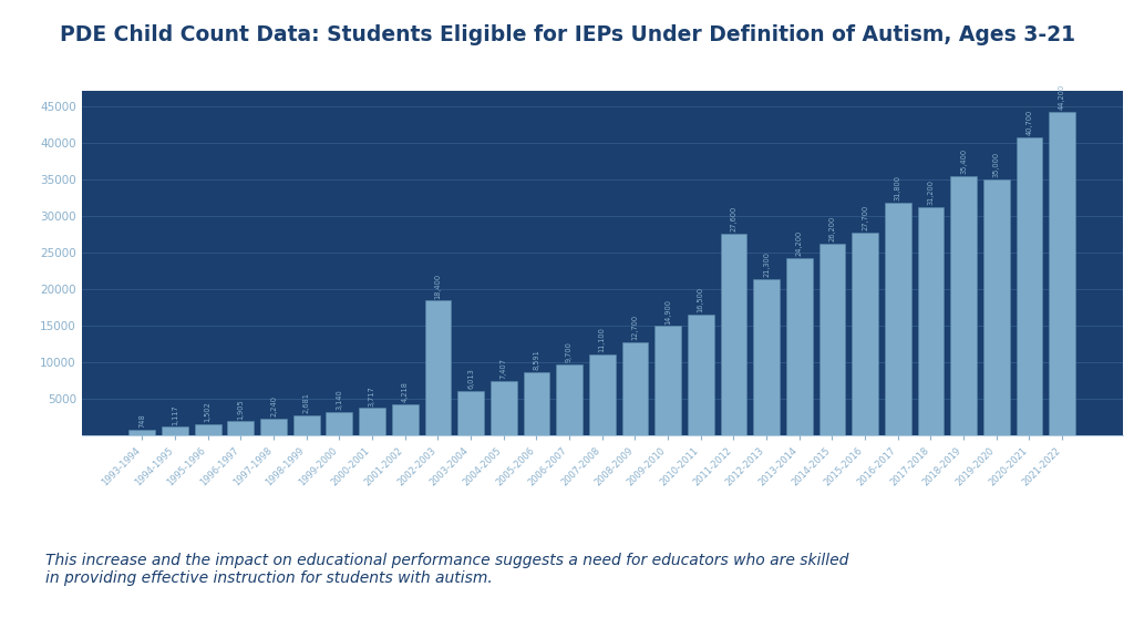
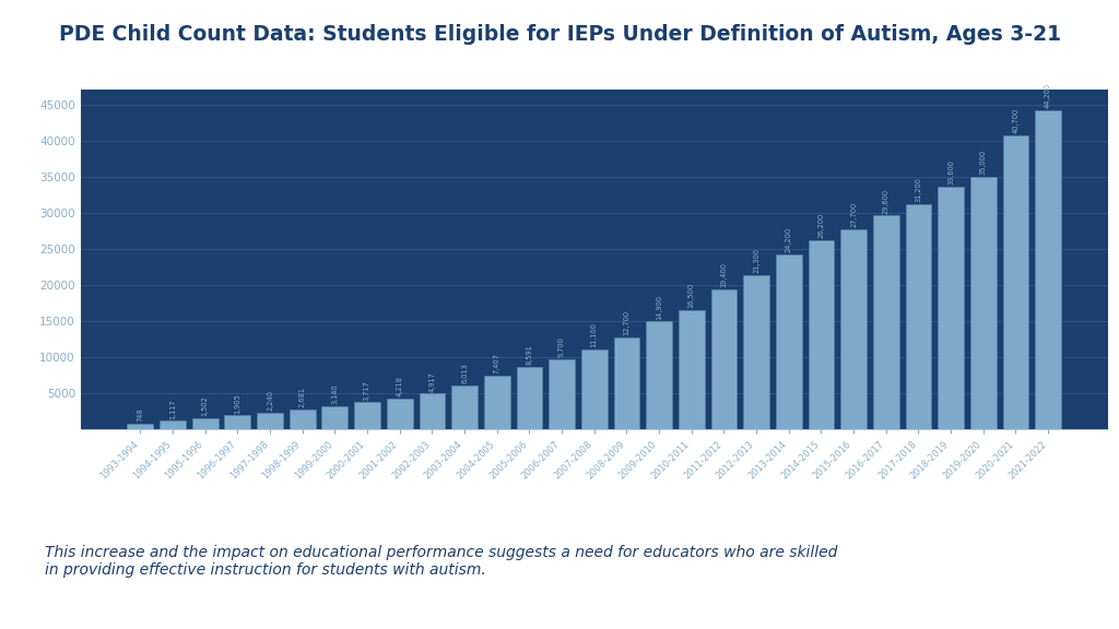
2002-2003: 18400 -> 4900
2011-2012: 27600 -> 19400
2016-2017: 31800 -> 29600
2018-2019: 35400 -> 33600
